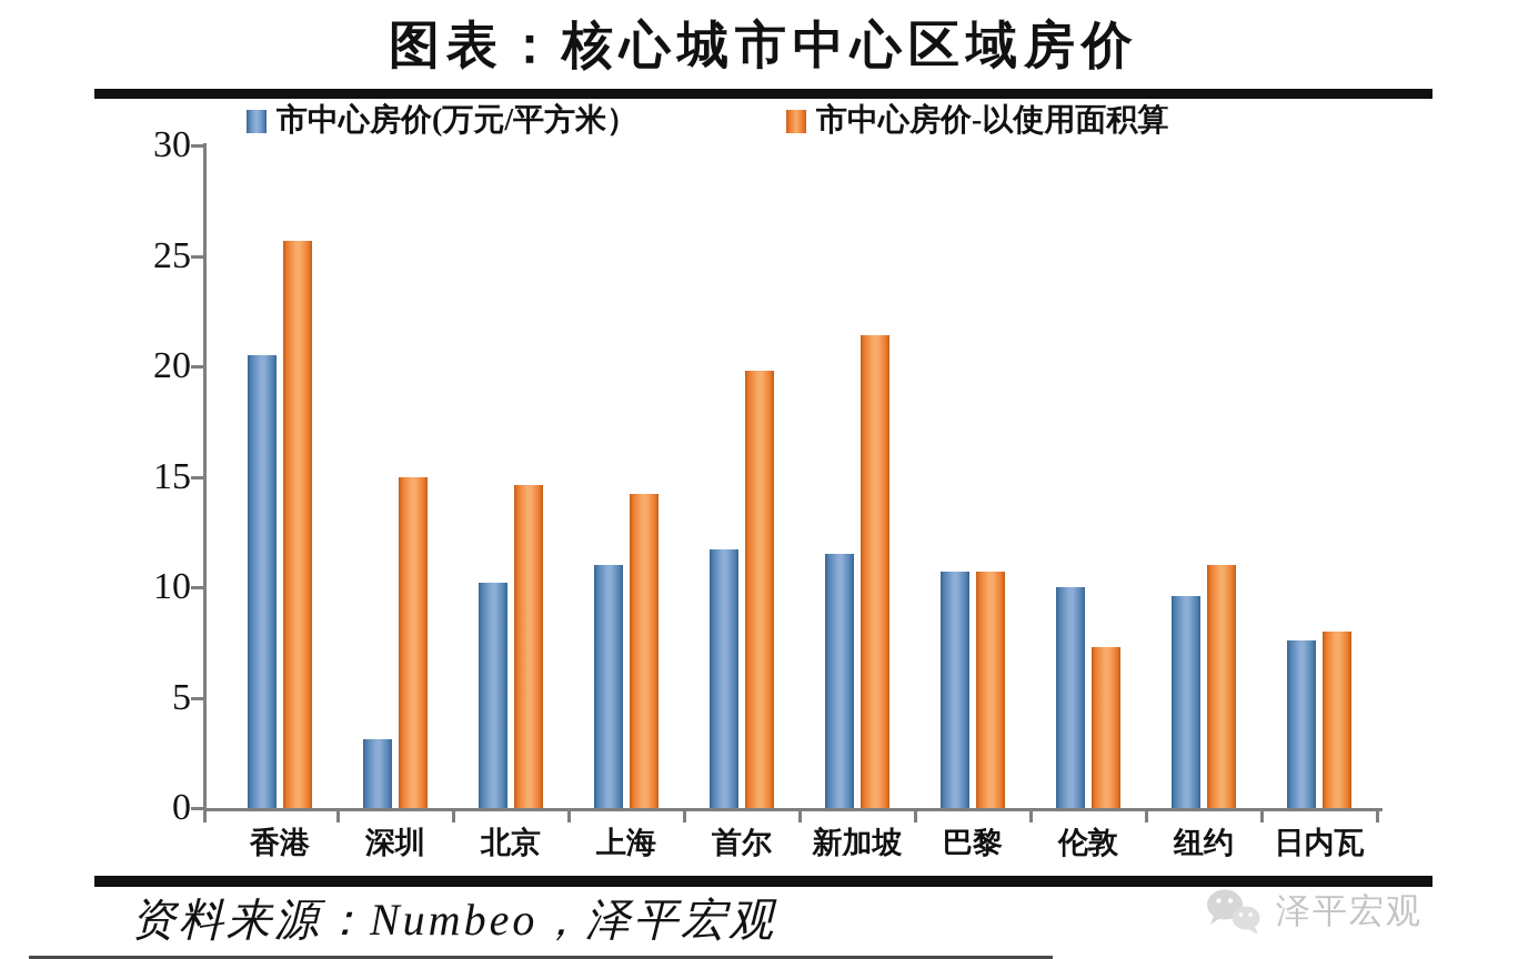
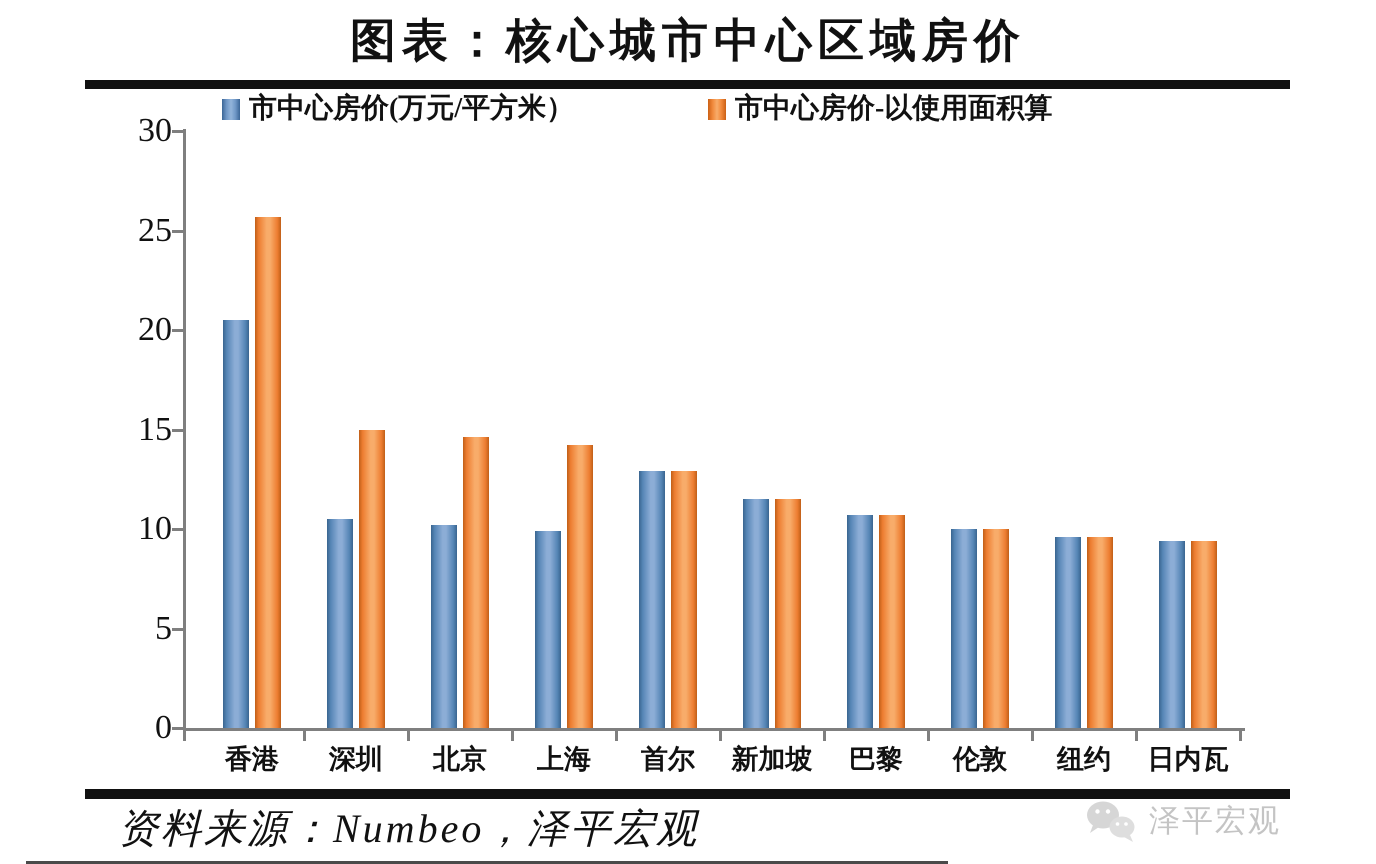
市中心房价(万元/平方米）/深圳: 3.1 -> 10.5
市中心房价(万元/平方米）/上海: 11.0 -> 9.9
市中心房价(万元/平方米）/首尔: 11.7 -> 12.9
市中心房价-以使用面积算/首尔: 19.8 -> 12.9
市中心房价-以使用面积算/新加坡: 21.4 -> 11.5
市中心房价-以使用面积算/伦敦: 7.3 -> 10.0
市中心房价-以使用面积算/纽约: 11.0 -> 9.6
市中心房价(万元/平方米）/日内瓦: 7.6 -> 9.4
市中心房价-以使用面积算/日内瓦: 8.0 -> 9.4
